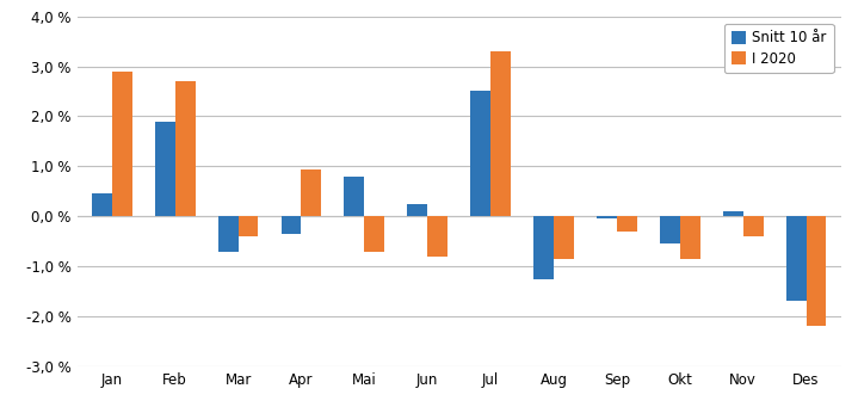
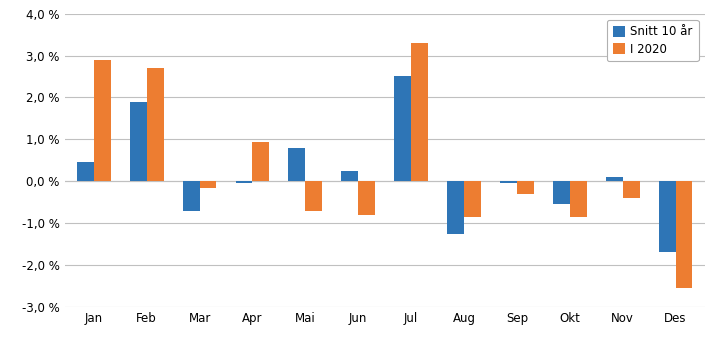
I 2020/Mar: -0,40 % -> -0,15 %
Snitt 10 år/Apr: -0,35 % -> -0,05 %
I 2020/Des: -2,20 % -> -2,55 %
